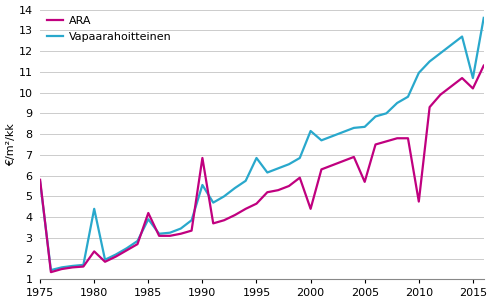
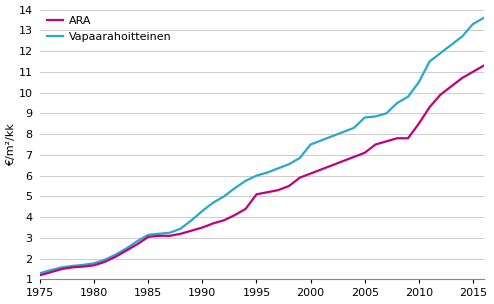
ARA/1975: 5.80 -> 1.20
Vapaarahoitteinen/1975: 5.70 -> 1.30
ARA/1980: 2.35 -> 1.68
Vapaarahoitteinen/1980: 4.40 -> 1.78
ARA/1985: 4.20 -> 3.05
Vapaarahoitteinen/1985: 3.90 -> 3.15
ARA/1990: 6.85 -> 3.50
Vapaarahoitteinen/1990: 5.55 -> 4.30
ARA/1995: 4.65 -> 5.10
Vapaarahoitteinen/1995: 6.85 -> 6.00
ARA/2000: 4.40 -> 6.10
Vapaarahoitteinen/2000: 8.15 -> 7.50
ARA/2005: 5.70 -> 7.10
Vapaarahoitteinen/2005: 8.35 -> 8.80
ARA/2010: 4.75 -> 8.50
Vapaarahoitteinen/2010: 10.95 -> 10.50
ARA/2015: 10.20 -> 11.00
Vapaarahoitteinen/2015: 10.70 -> 13.30
